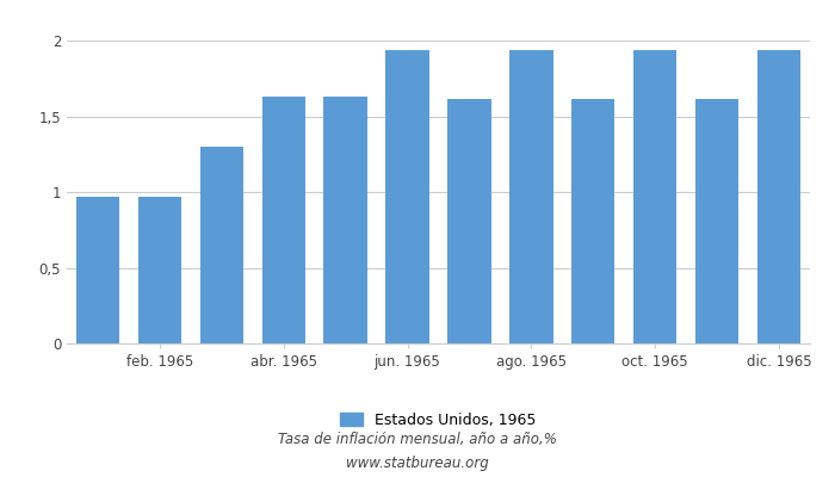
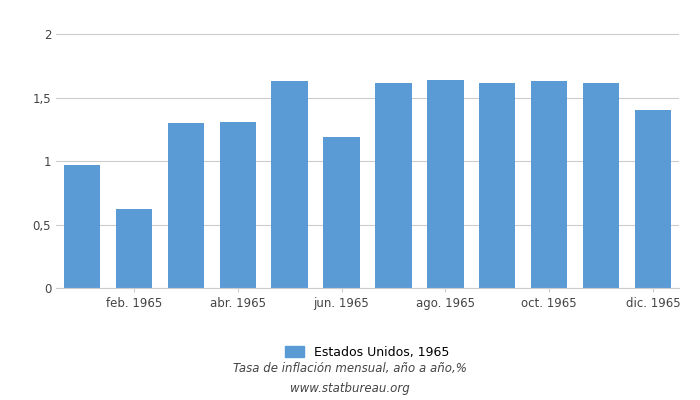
feb. 1965: 0,97 -> 0,62
abr. 1965: 1,63 -> 1,31
jun. 1965: 1,94 -> 1,19
ago. 1965: 1,94 -> 1,64
oct. 1965: 1,94 -> 1,63
dic. 1965: 1,94 -> 1,40
